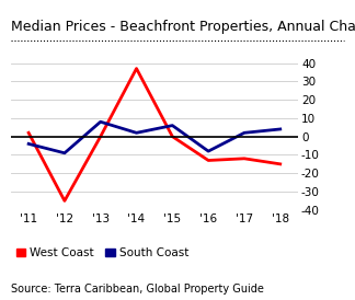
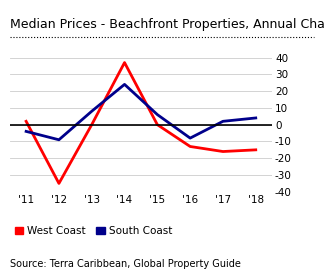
South Coast/'14: 2 -> 24
West Coast/'17: -12 -> -16
